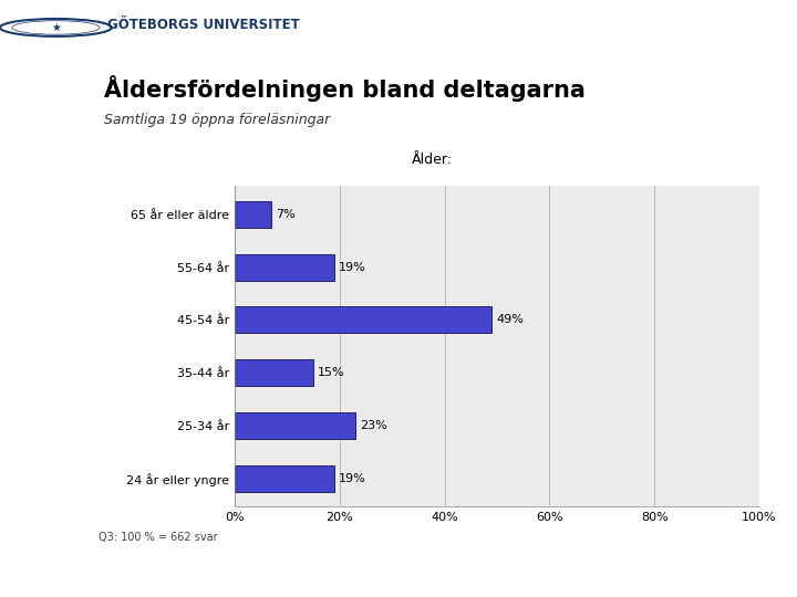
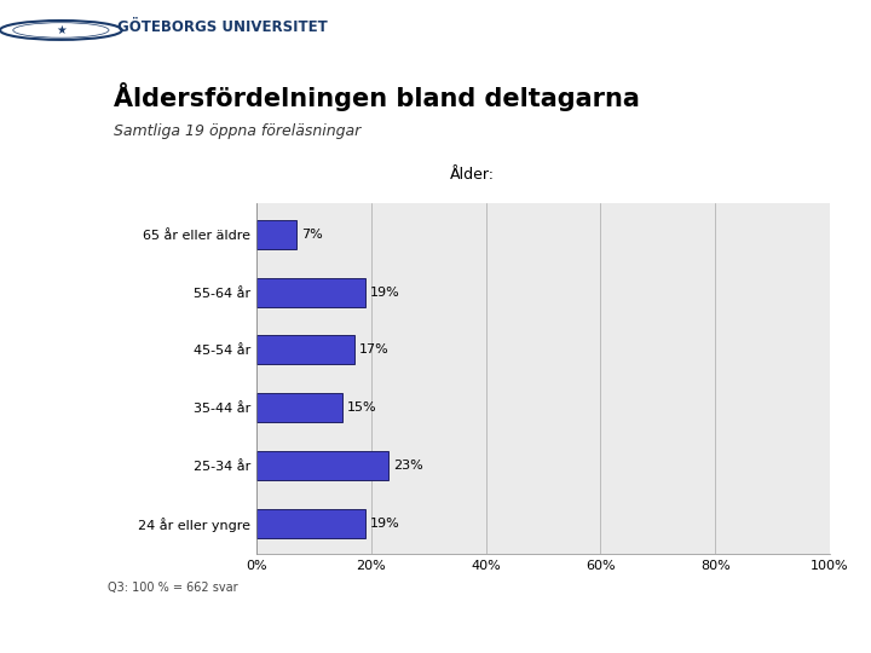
45-54 år: 49% -> 17%
